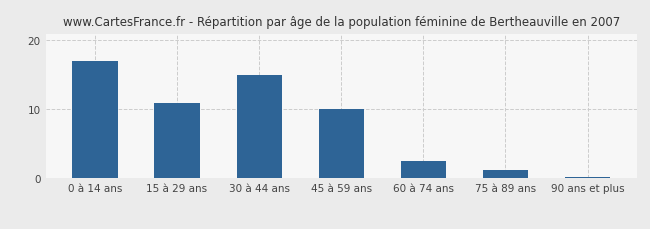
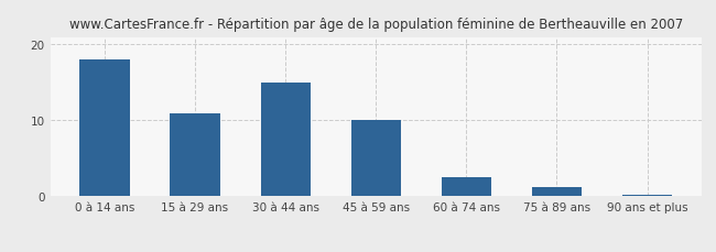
0 à 14 ans: 17.0 -> 18.0
